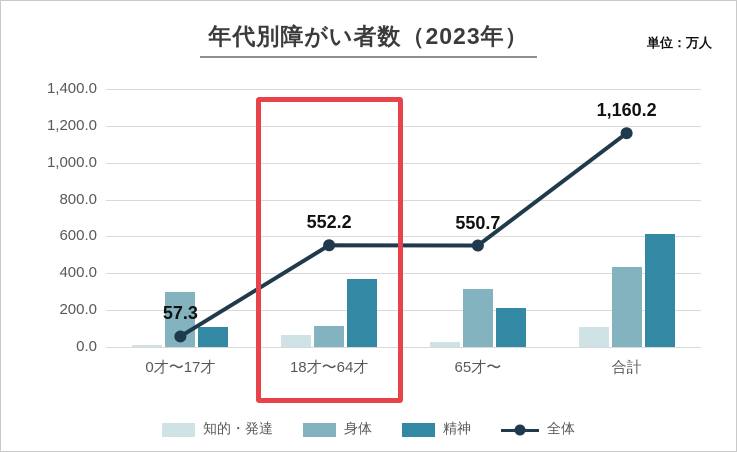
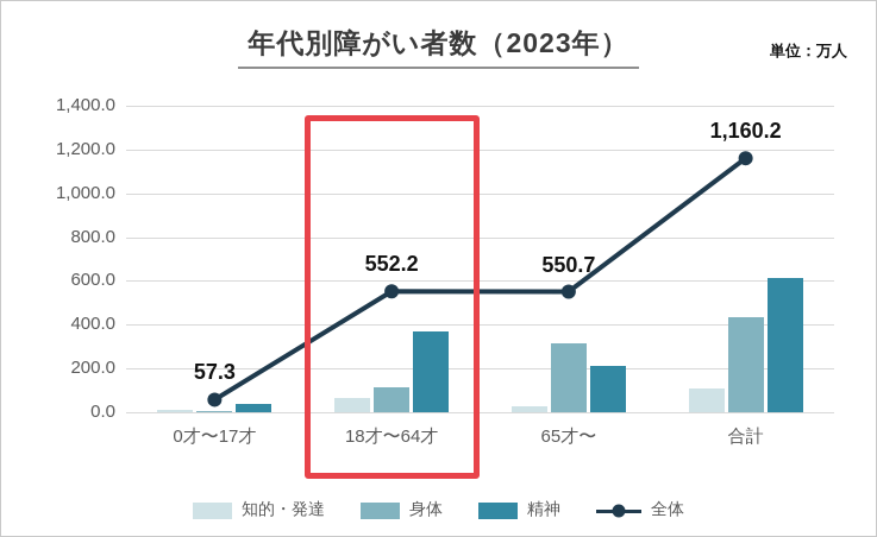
身体/0才〜17才: 300 -> 10
精神/0才〜17才: 110 -> 40
